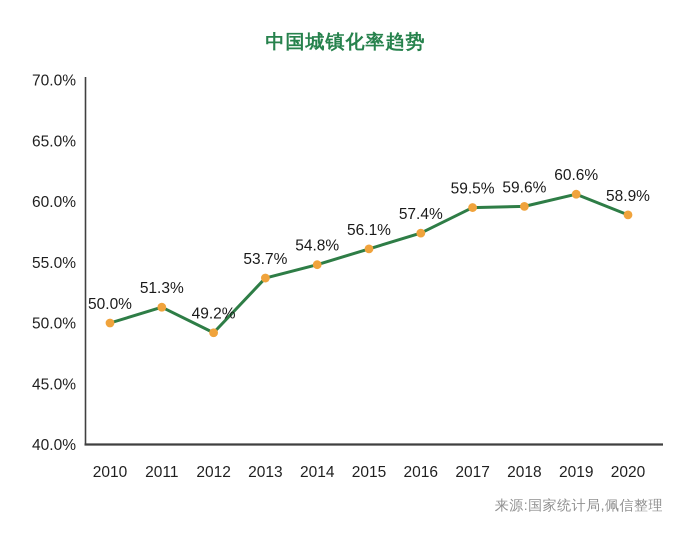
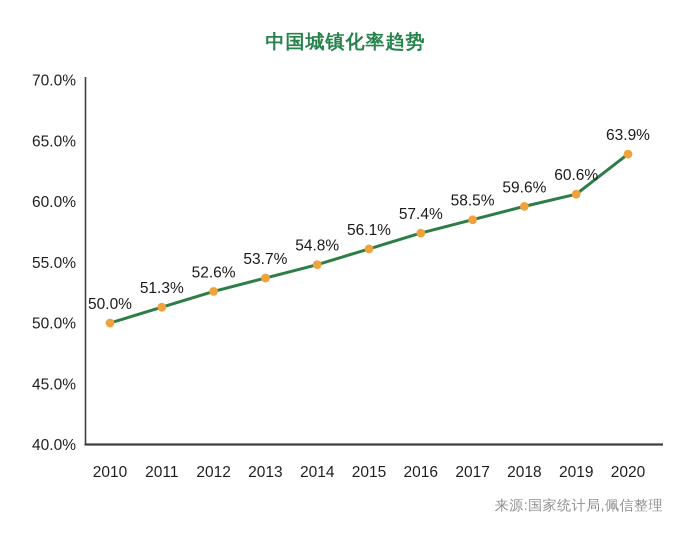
2012: 49.2% -> 52.6%
2017: 59.5% -> 58.5%
2020: 58.9% -> 63.9%
